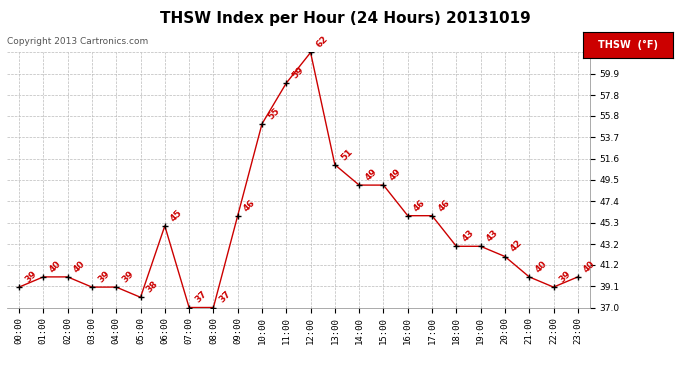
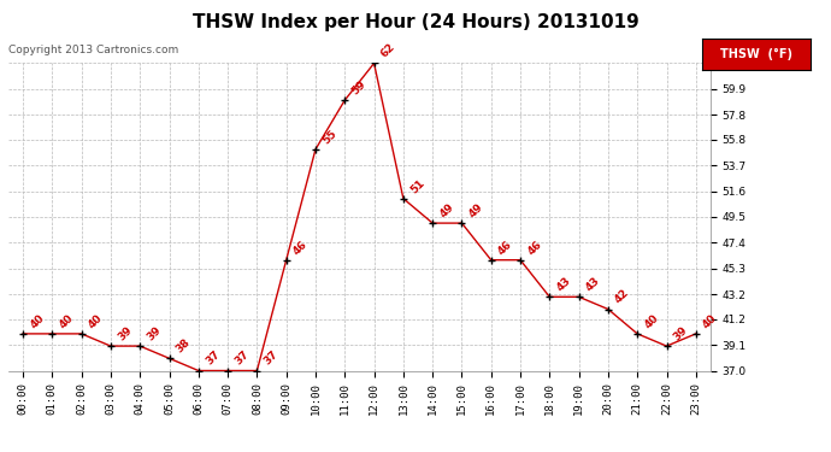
00:00: 39 -> 40
06:00: 45 -> 37
